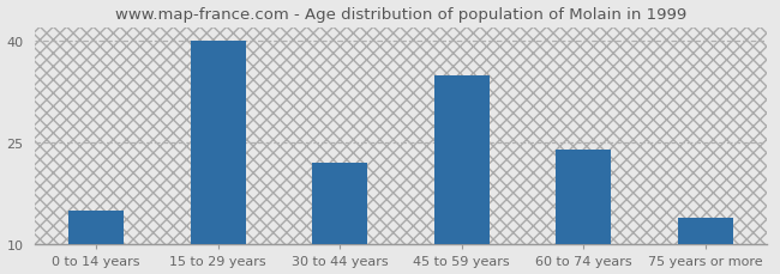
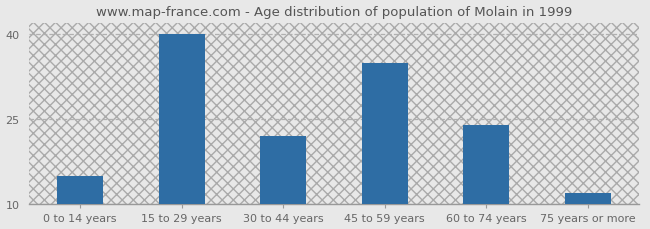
75 years or more: 14 -> 12
